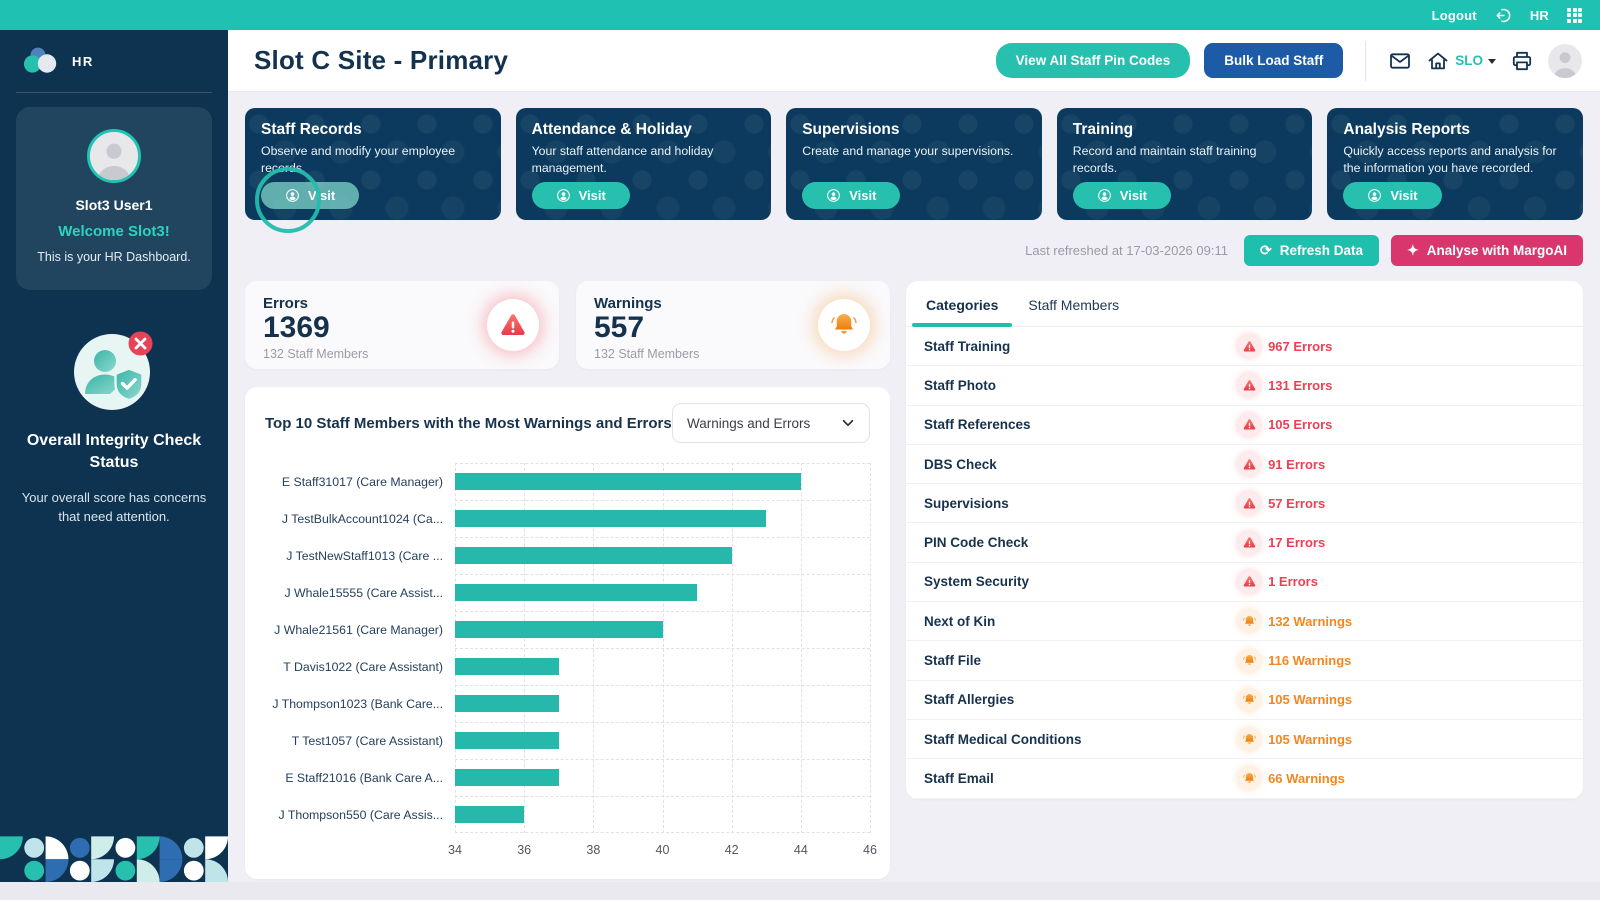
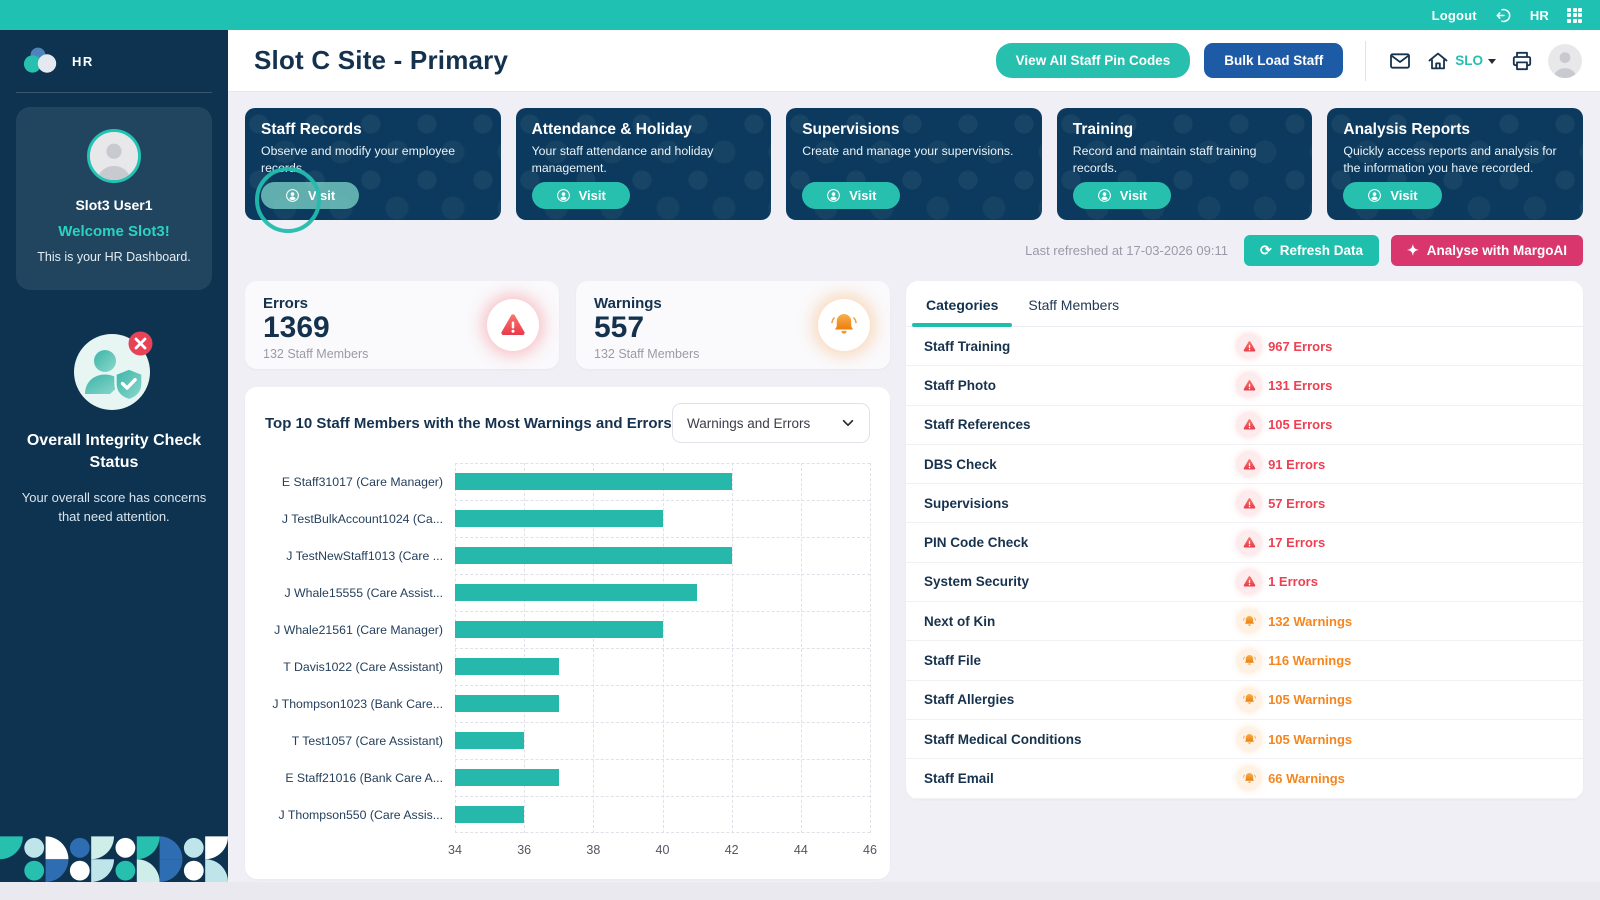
E Staff31017 (Care Manager): 44 -> 42
J TestBulkAccount1024 (Ca...: 43 -> 40
T Test1057 (Care Assistant): 37 -> 36
